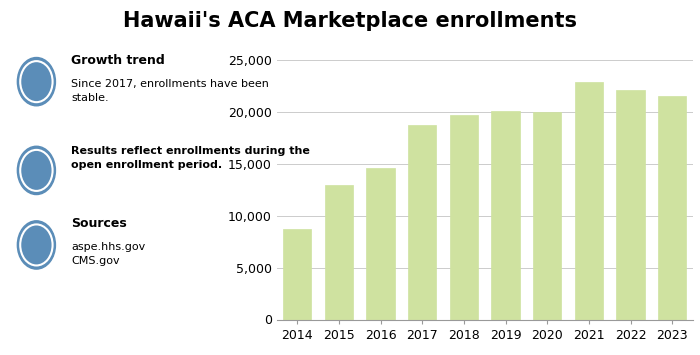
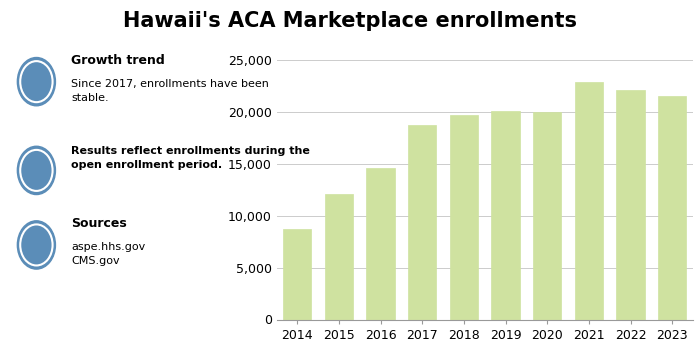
2015: 13,000 -> 12,100
